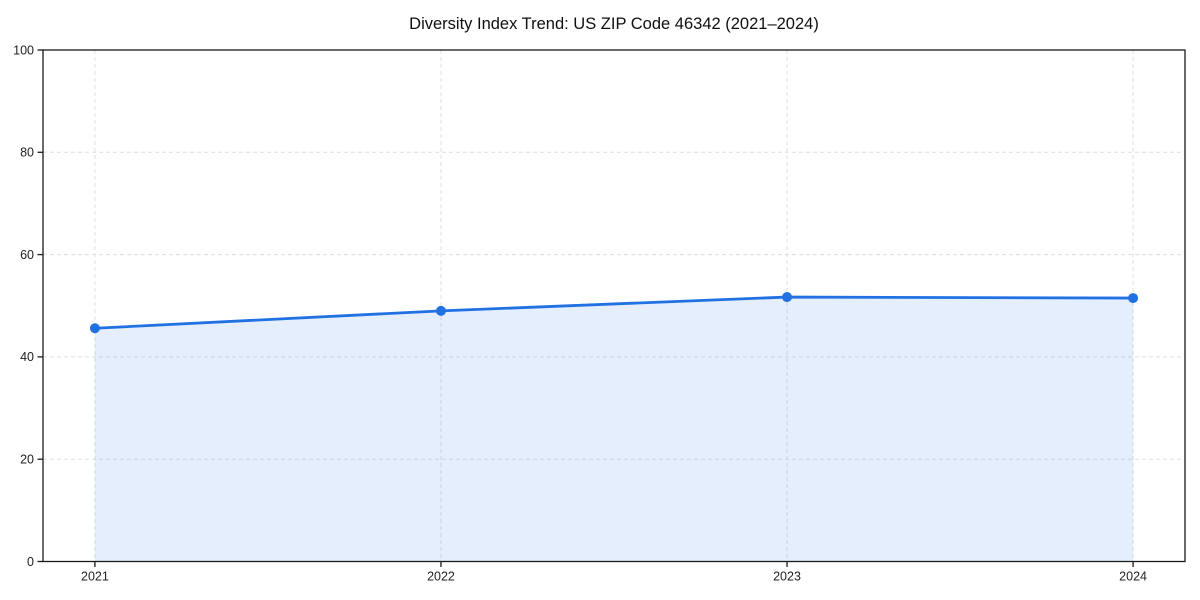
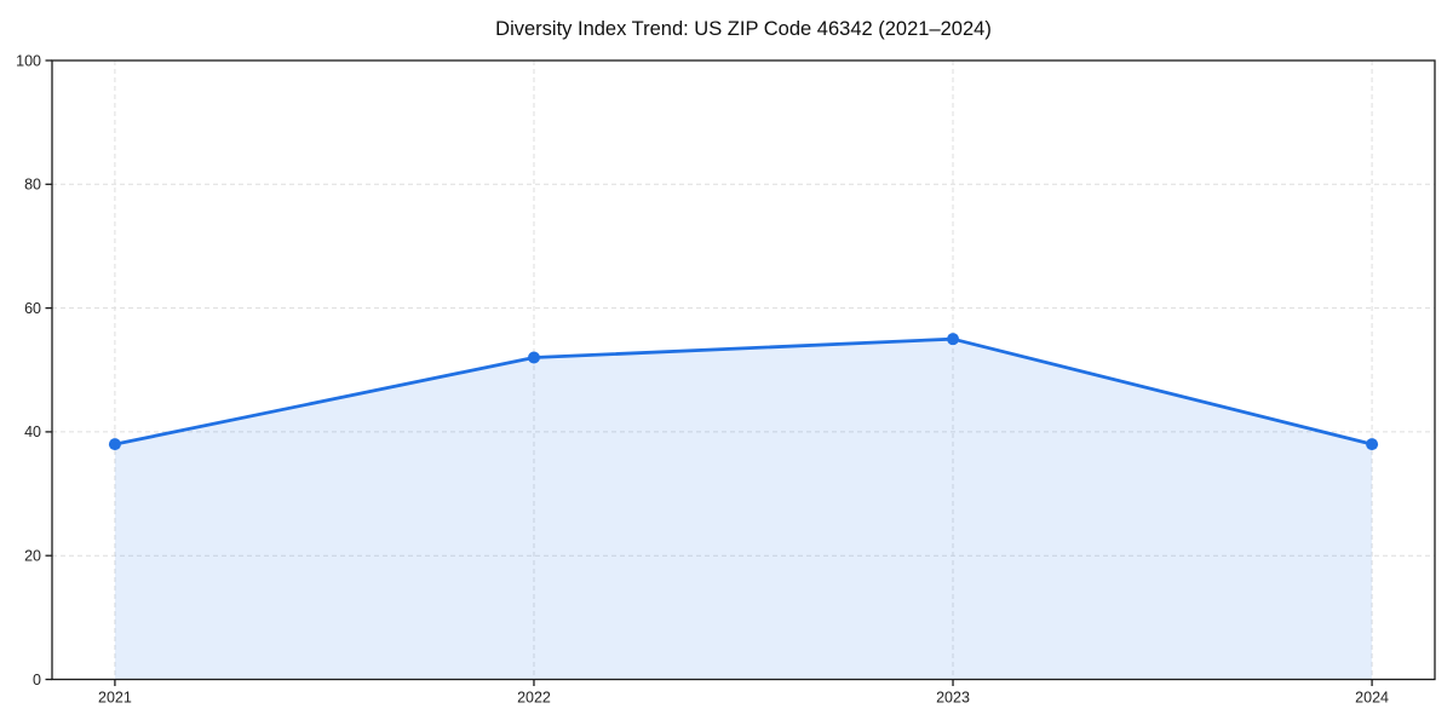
2021: 46 -> 38
2022: 49 -> 52
2023: 52 -> 55
2024: 52 -> 38
